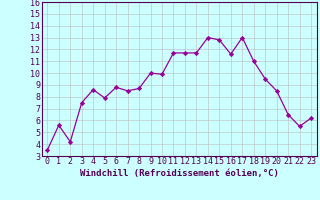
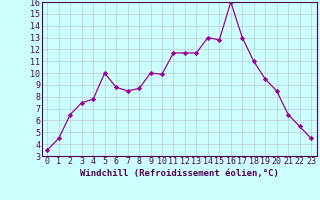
1: 5.6 -> 4.5
2: 4.2 -> 6.5
4: 8.6 -> 7.8
5: 7.9 -> 10.0
16: 11.6 -> 16.0
23: 6.2 -> 4.5
